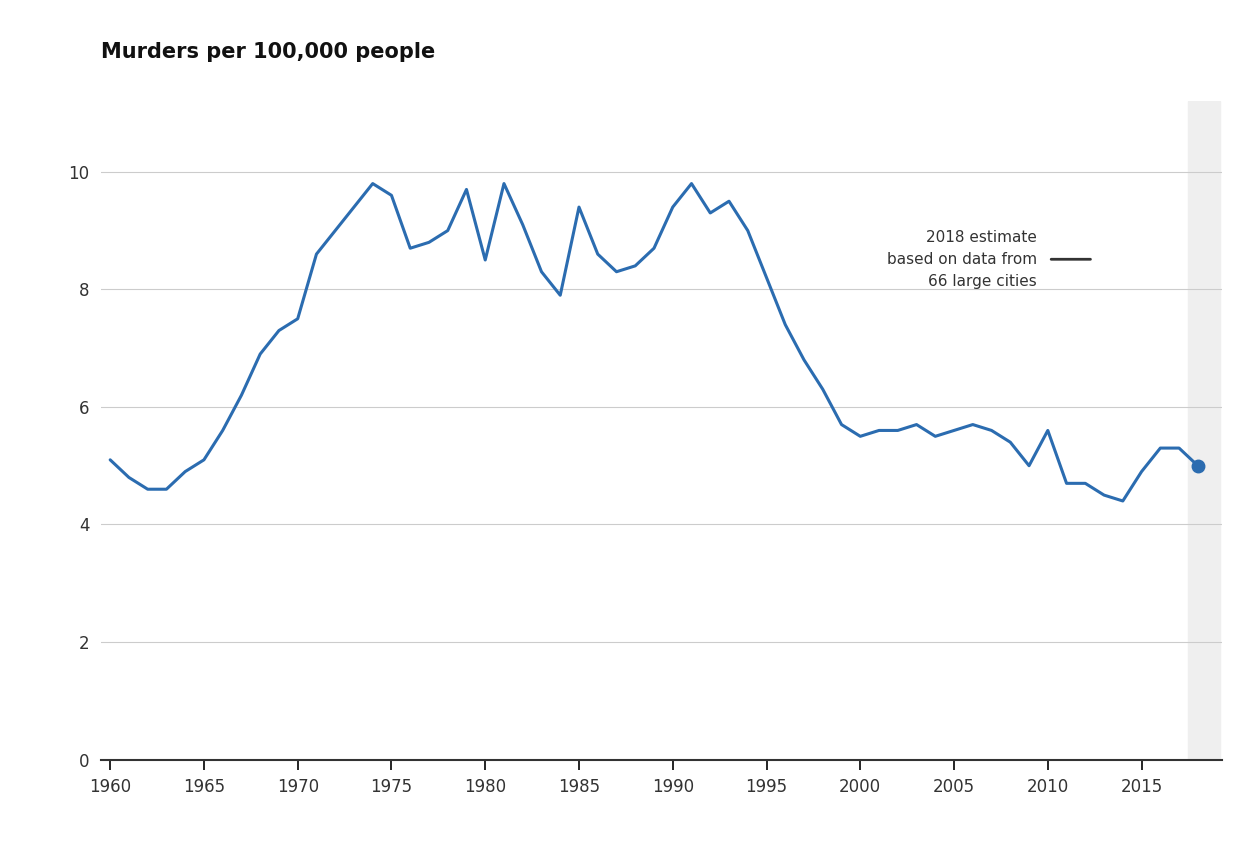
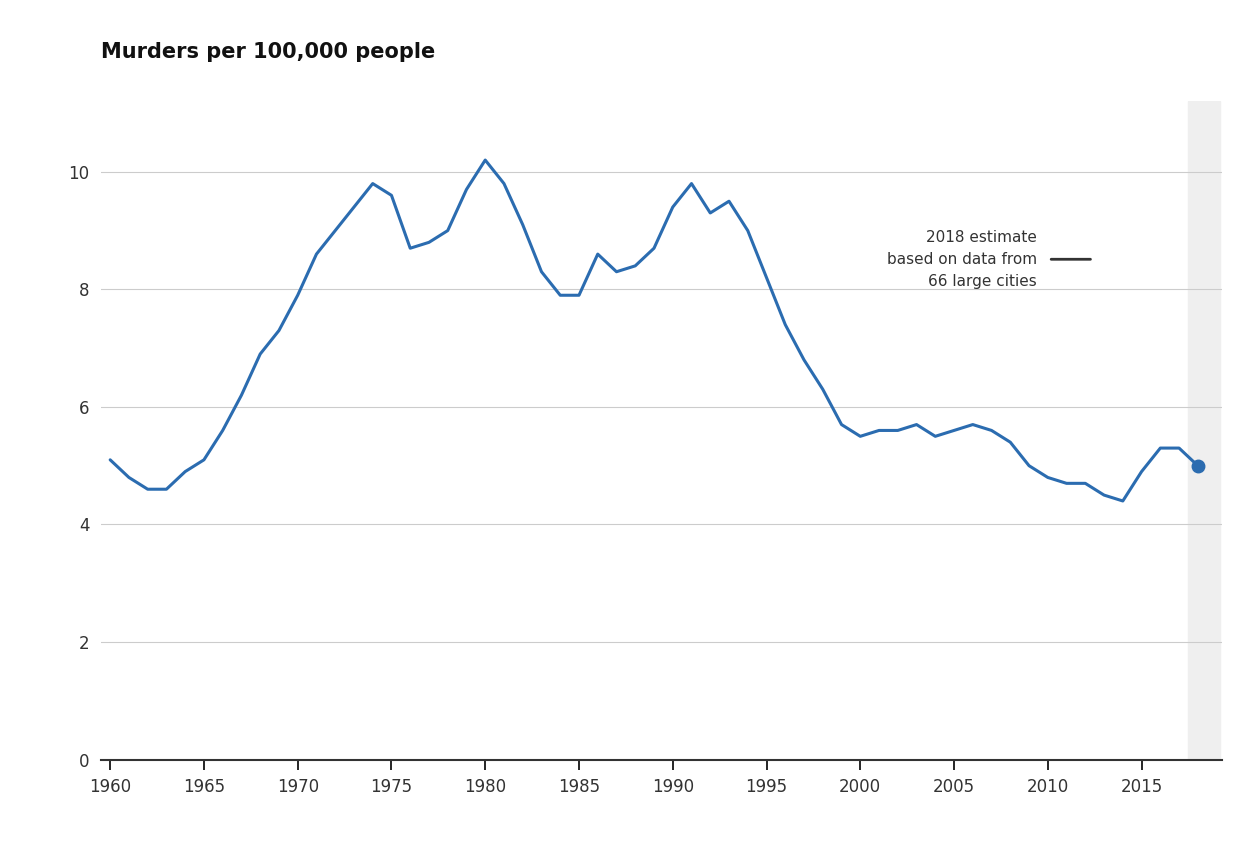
1970: 7.5 -> 7.9
1980: 8.5 -> 10.2
1985: 9.4 -> 7.9
2010: 5.6 -> 4.8
